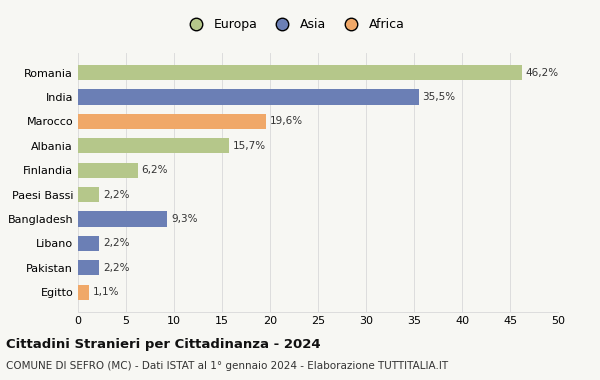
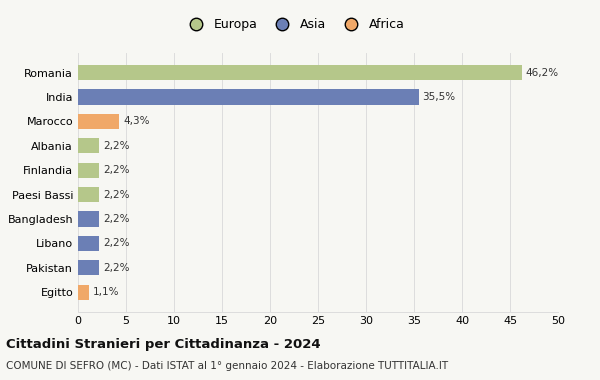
Marocco: 19,6% -> 4,3%
Albania: 15,7% -> 2,2%
Finlandia: 6,2% -> 2,2%
Bangladesh: 9,3% -> 2,2%
